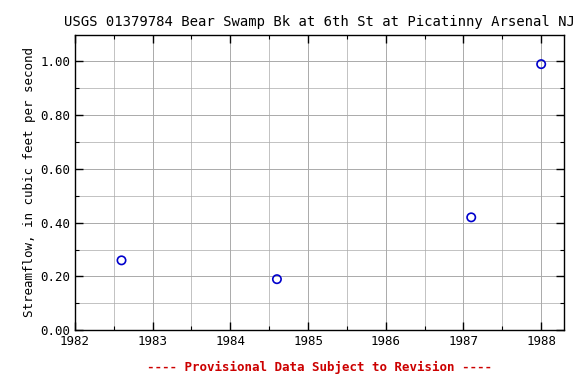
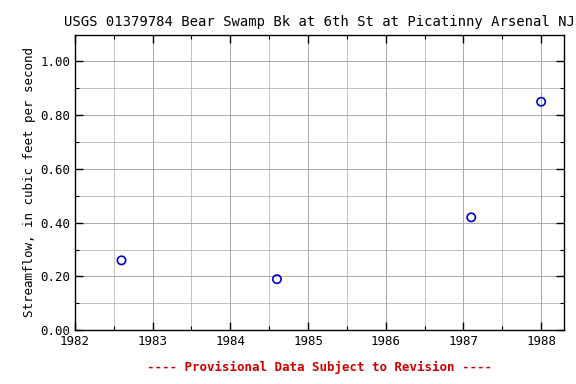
1988: 0.99 -> 0.85
